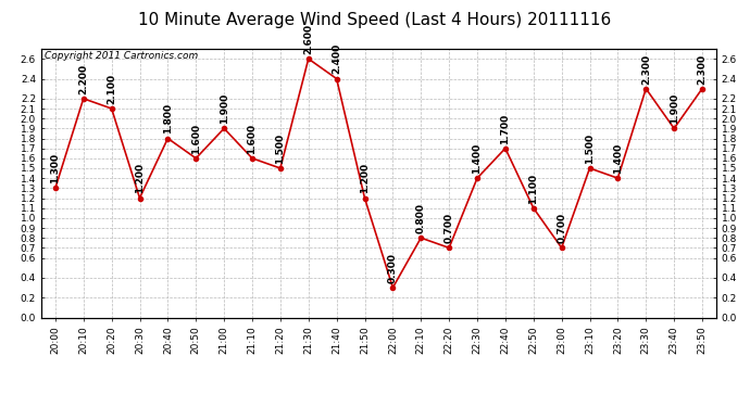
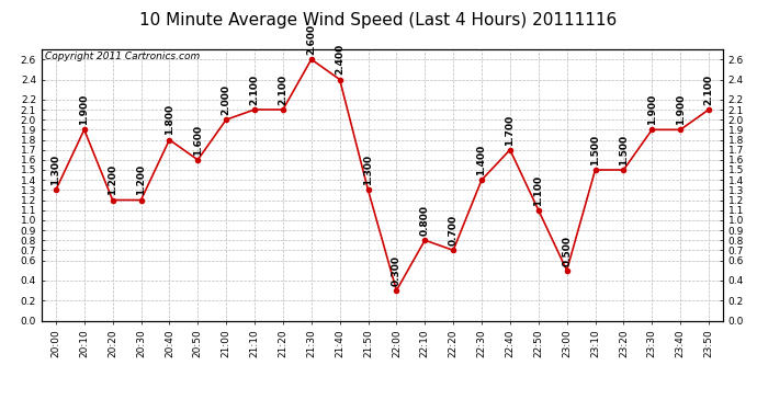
20:10: 2.200 -> 1.900
20:20: 2.100 -> 1.200
21:00: 1.900 -> 2.000
21:10: 1.600 -> 2.100
21:20: 1.500 -> 2.100
21:50: 1.200 -> 1.300
23:00: 0.700 -> 0.500
23:20: 1.400 -> 1.500
23:30: 2.300 -> 1.900
23:50: 2.300 -> 2.100
